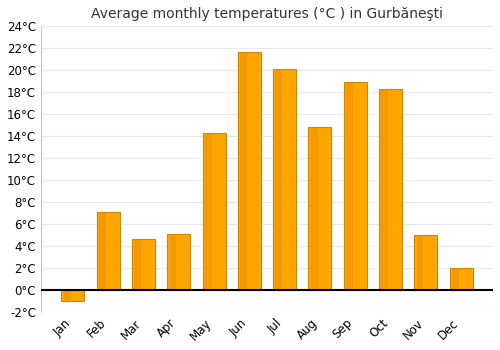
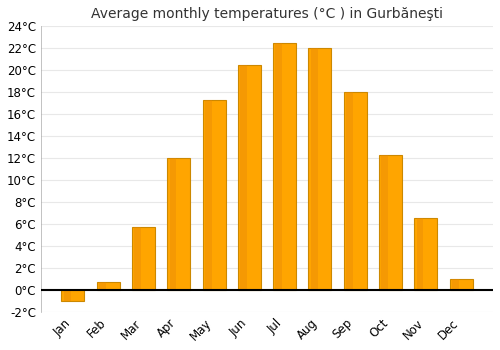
Feb: 7.1°C -> 0.7°C
Mar: 4.6°C -> 5.7°C
Apr: 5.1°C -> 12.0°C
May: 14.3°C -> 17.3°C
Jun: 21.7°C -> 20.5°C
Jul: 20.1°C -> 22.5°C
Aug: 14.8°C -> 22.0°C
Sep: 18.9°C -> 18.0°C
Oct: 18.3°C -> 12.3°C
Nov: 5.0°C -> 6.5°C
Dec: 2.0°C -> 1.0°C
